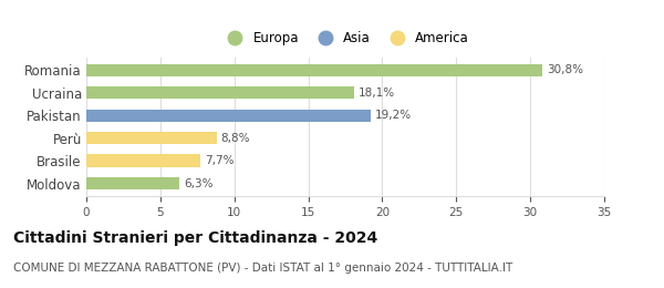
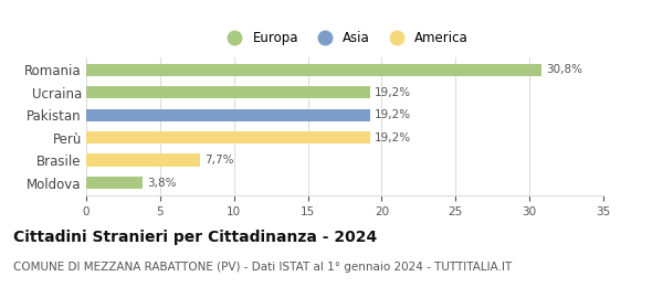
Ucraina: 18,1% -> 19,2%
Perù: 8,8% -> 19,2%
Moldova: 6,3% -> 3,8%
